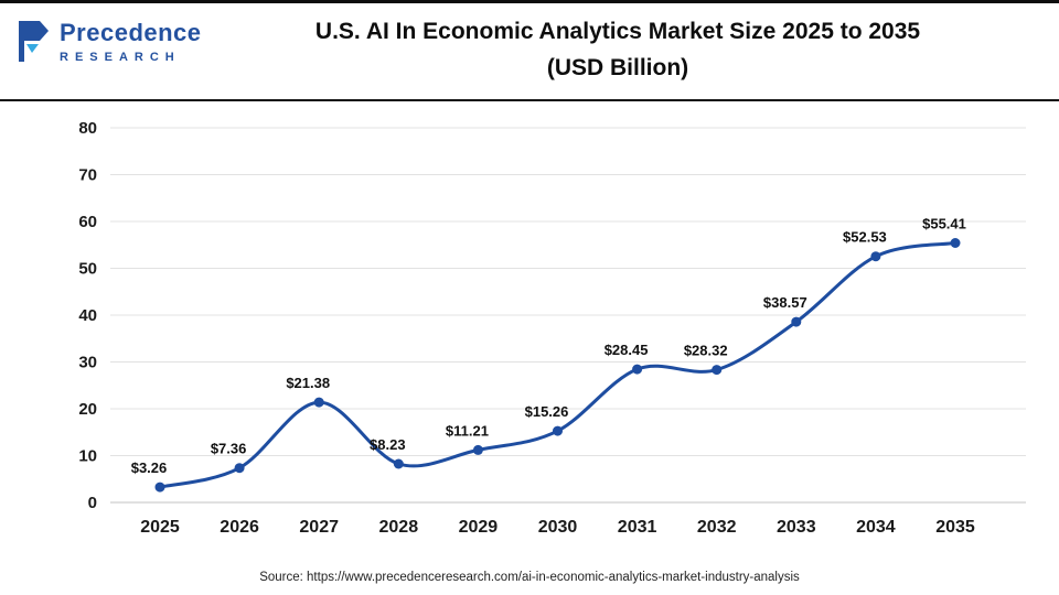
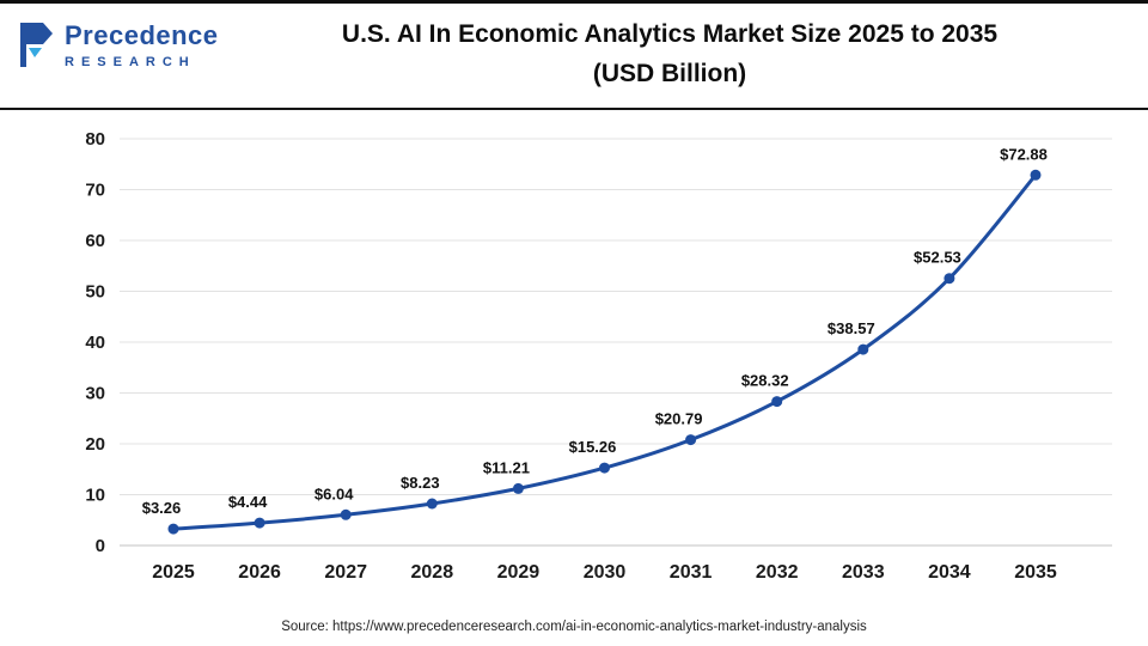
2026: $7.36 -> $4.44
2027: $21.38 -> $6.04
2031: $28.45 -> $20.79
2035: $55.41 -> $72.88
